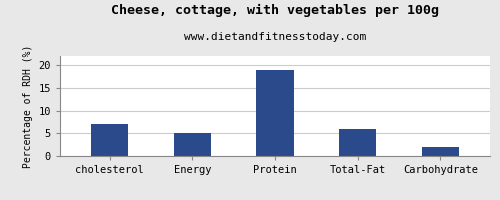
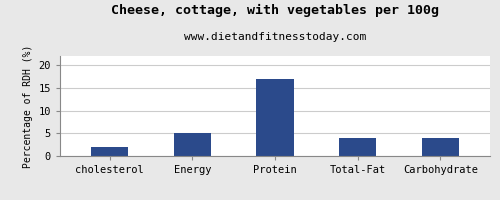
cholesterol: 7 -> 2
Protein: 19 -> 17
Total-Fat: 6 -> 4
Carbohydrate: 2 -> 4
